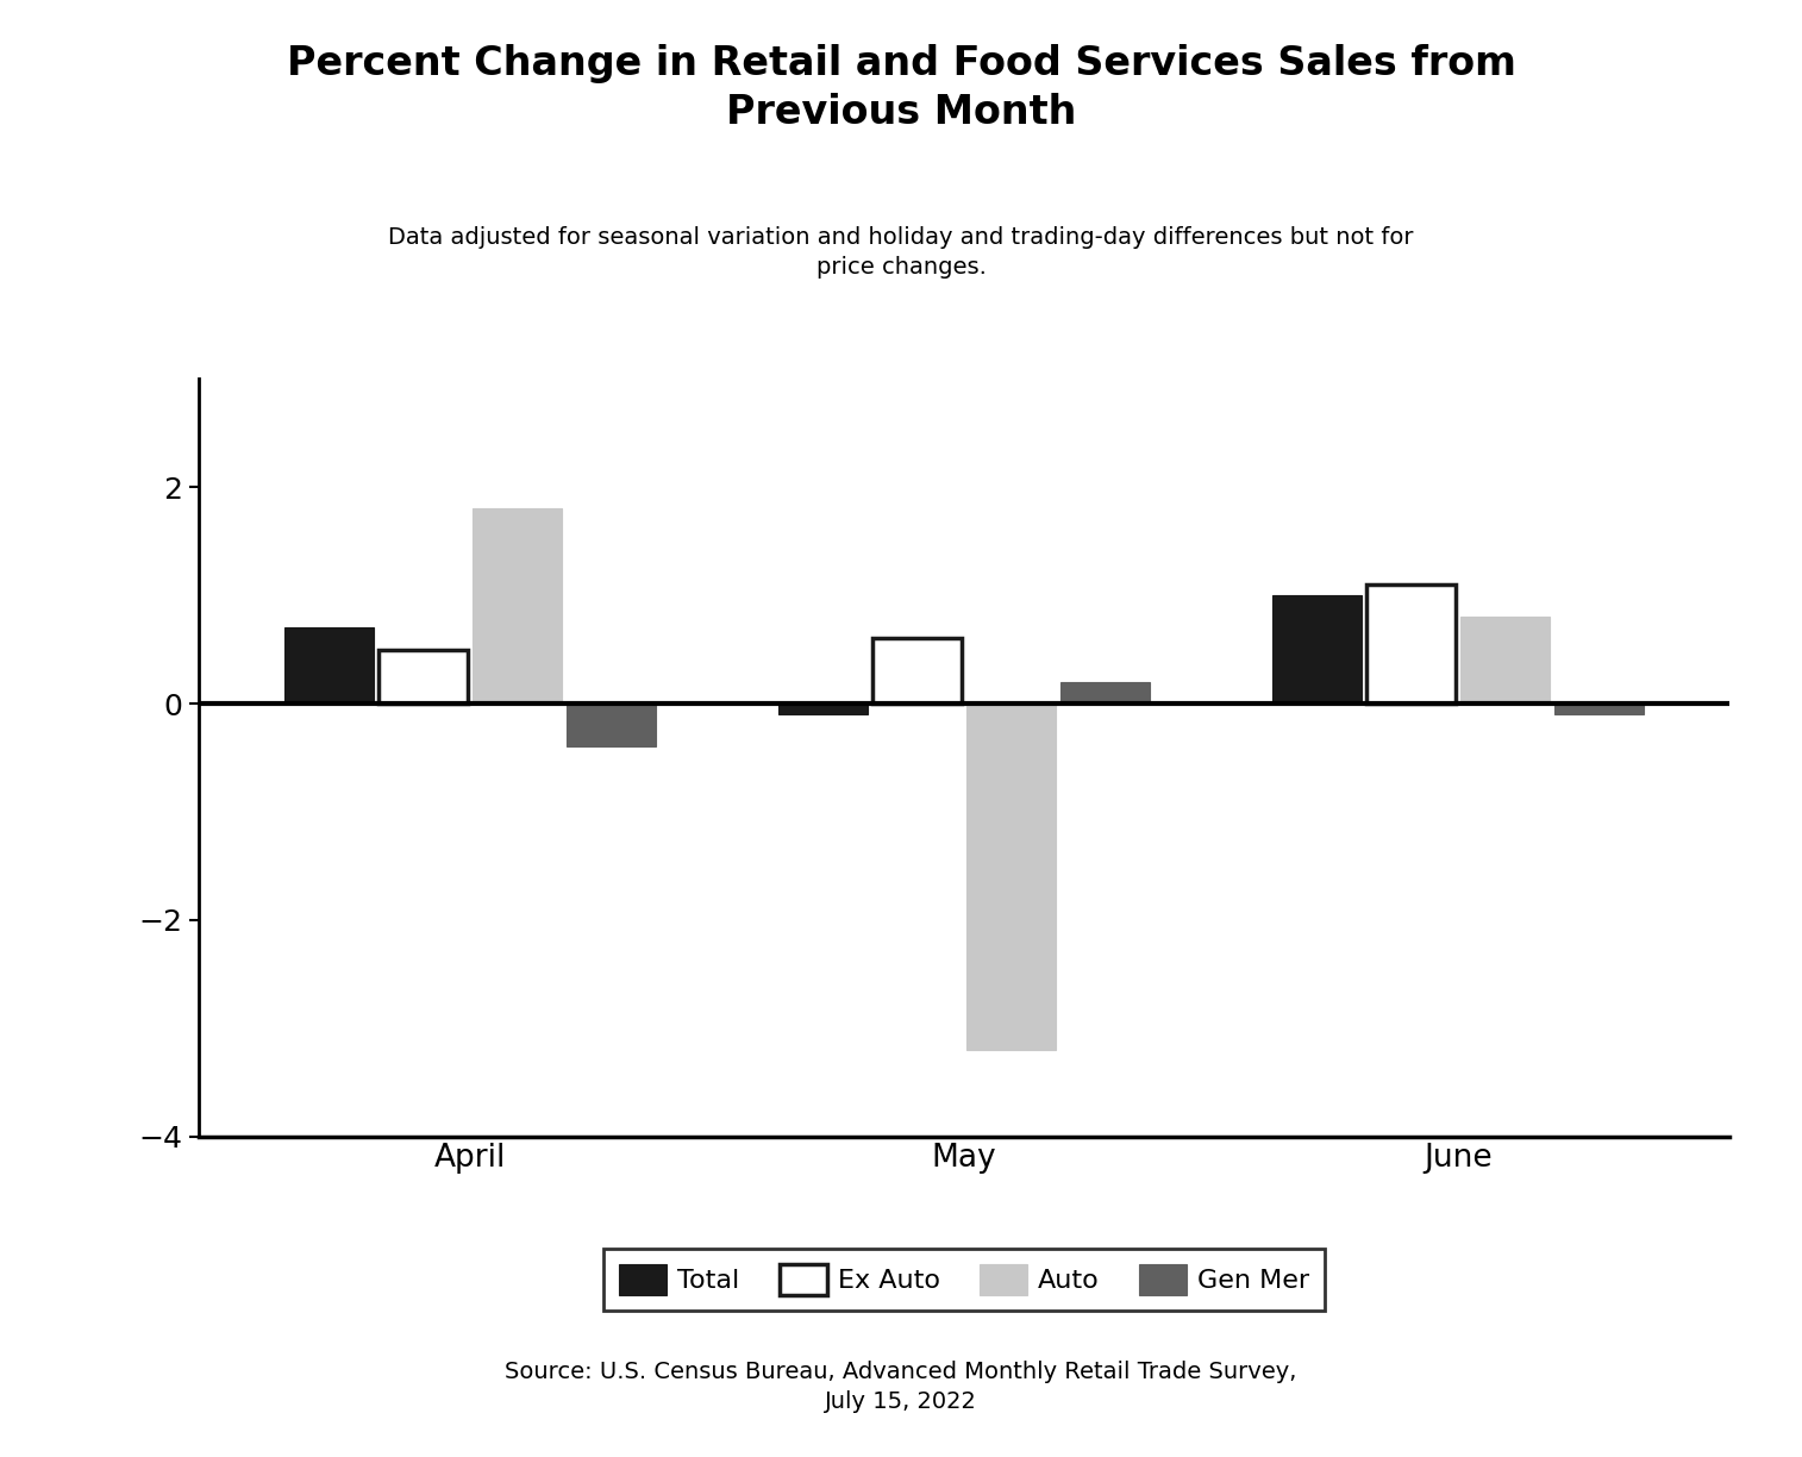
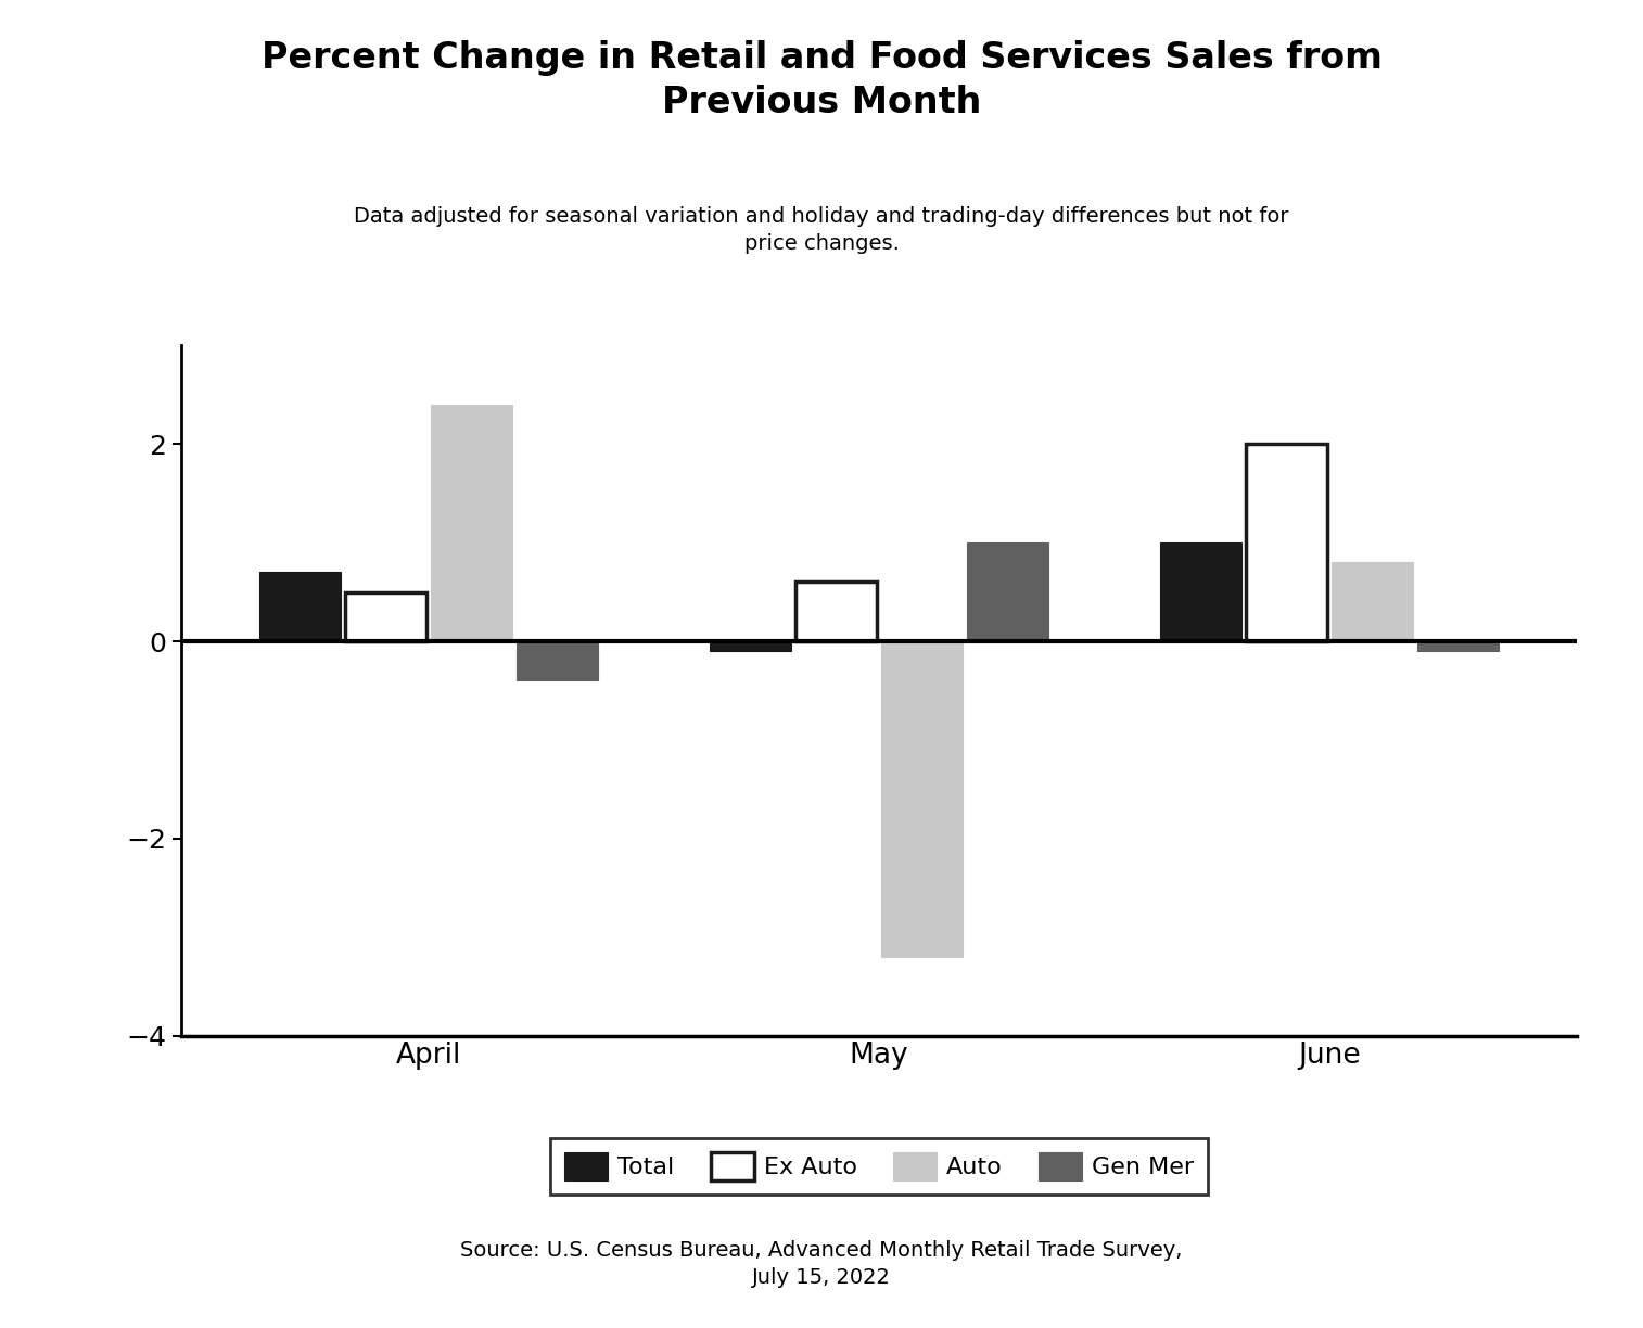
Auto/April: 1.8 -> 2.4
Gen Mer/May: 0.2 -> 1.0
Ex Auto/June: 1.1 -> 2.0
